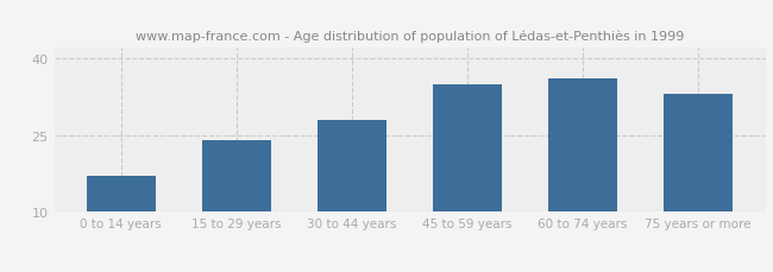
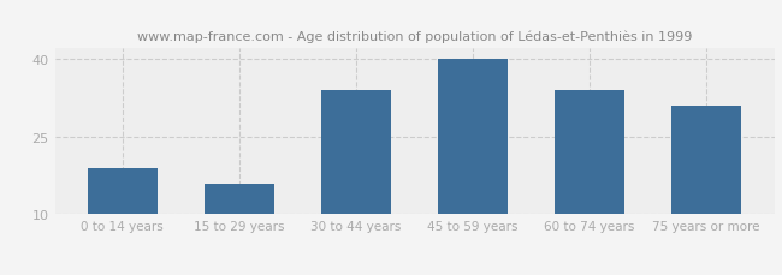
0 to 14 years: 17 -> 19
15 to 29 years: 24 -> 16
30 to 44 years: 28 -> 34
45 to 59 years: 35 -> 40
60 to 74 years: 36 -> 34
75 years or more: 33 -> 31
